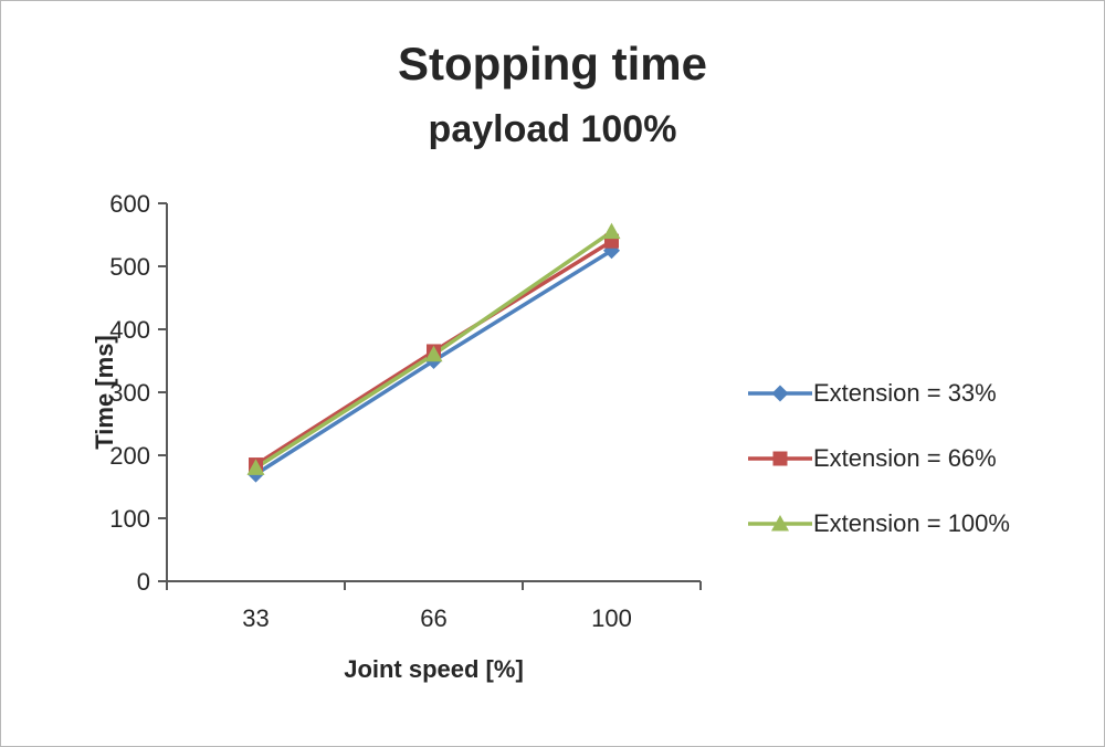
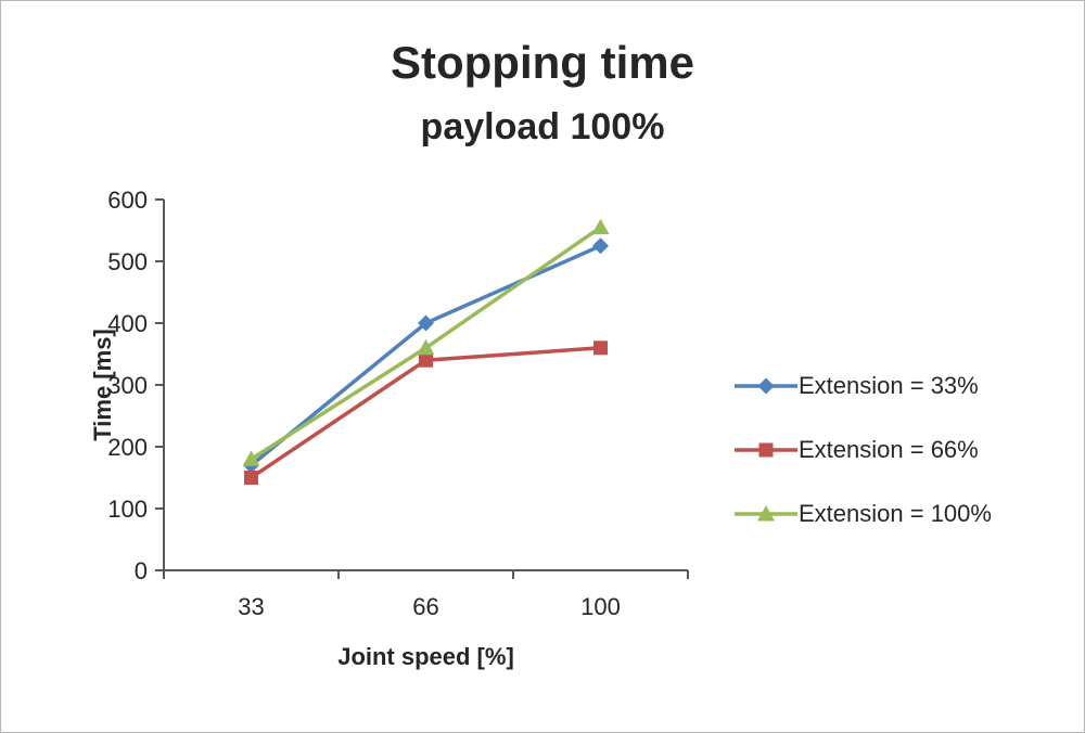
Extension = 66%/33: 180 -> 150
Extension = 33%/66: 350 -> 400
Extension = 66%/66: 360 -> 340
Extension = 66%/100: 540 -> 360
